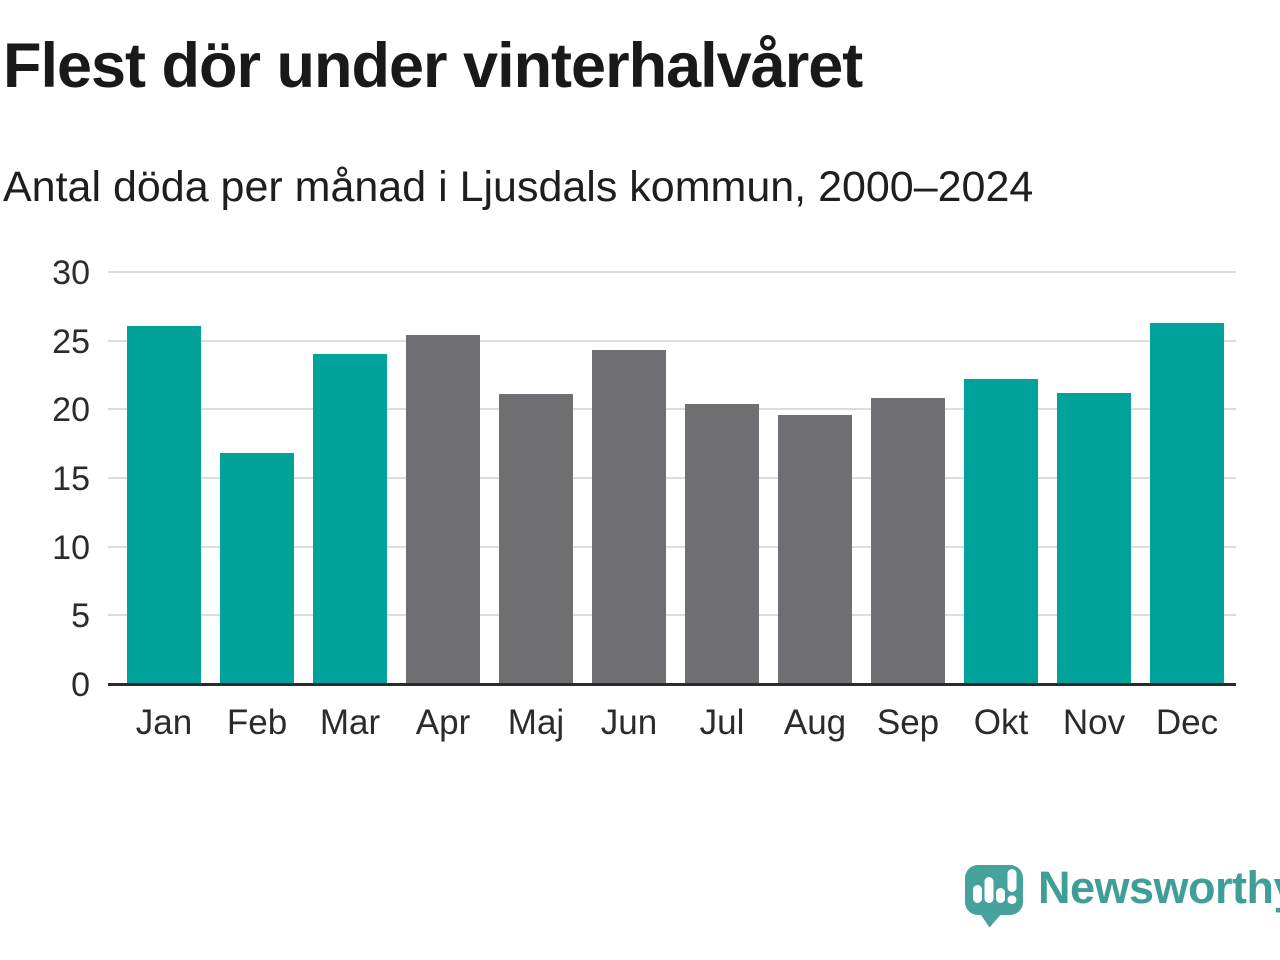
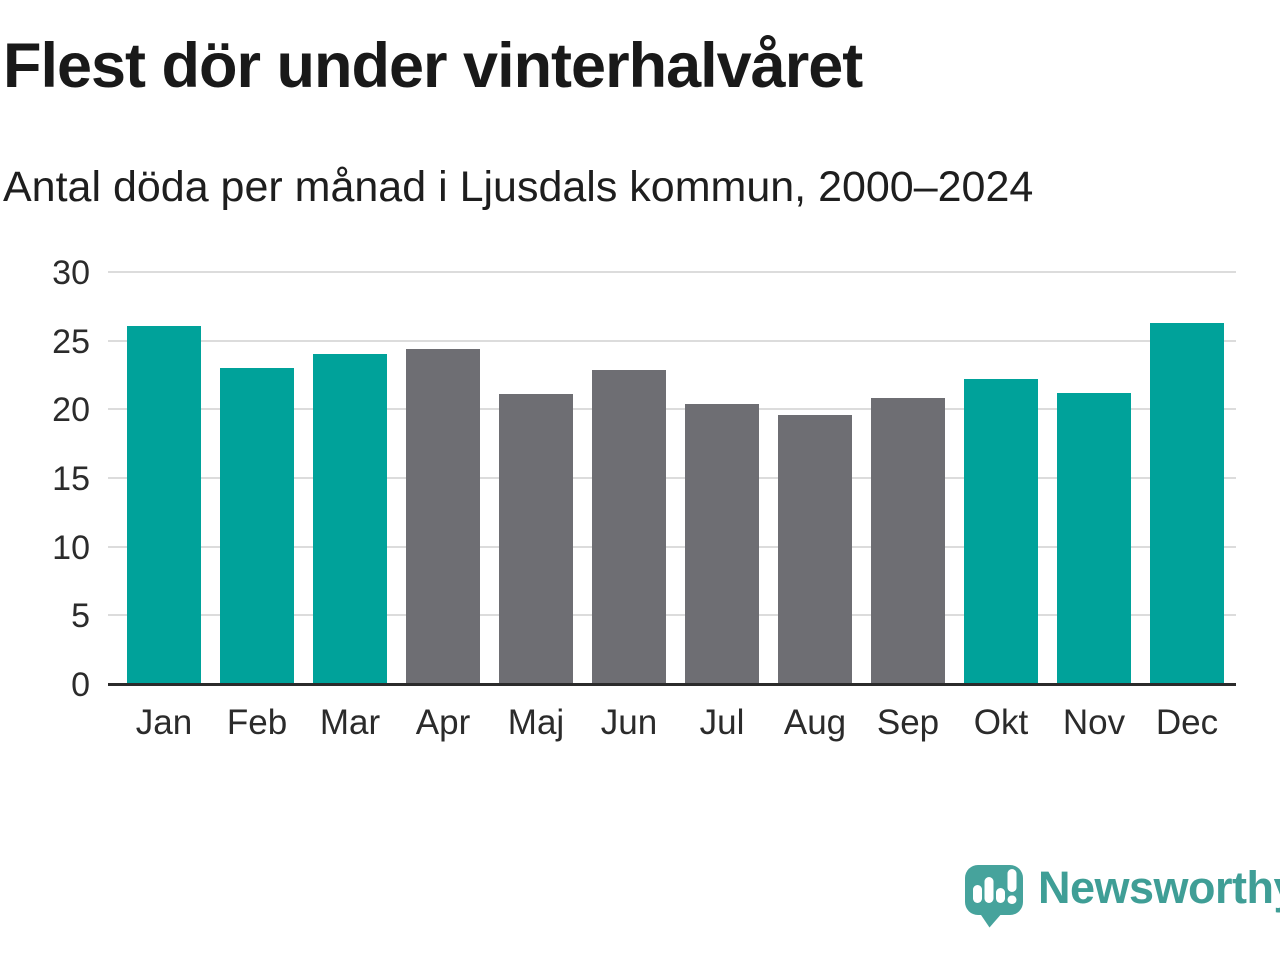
Feb: 16.8 -> 23.0
Apr: 25.4 -> 24.4
Jun: 24.3 -> 22.9
